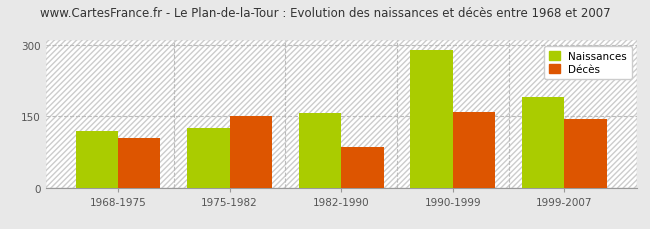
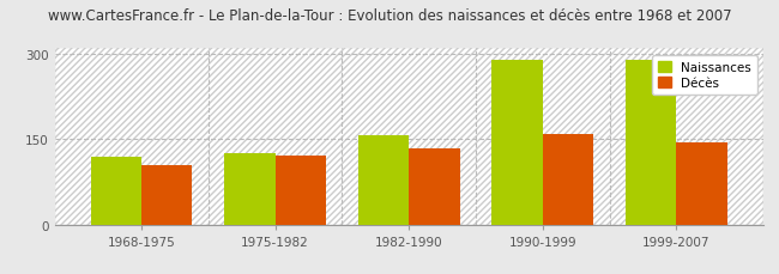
Décès/1975-1982: 150 -> 122
Décès/1982-1990: 85 -> 133
Naissances/1999-2007: 190 -> 290
